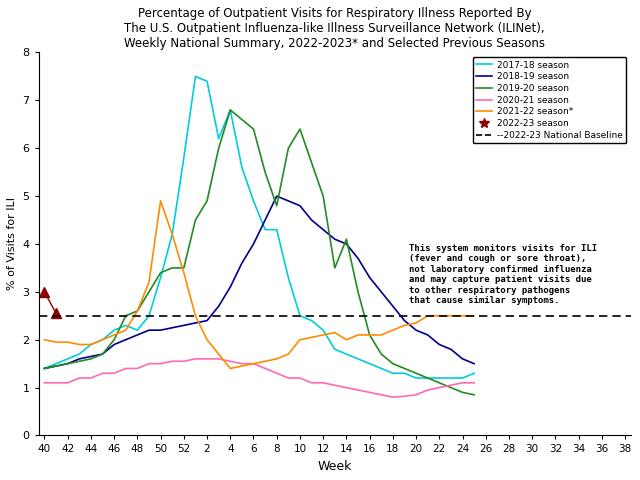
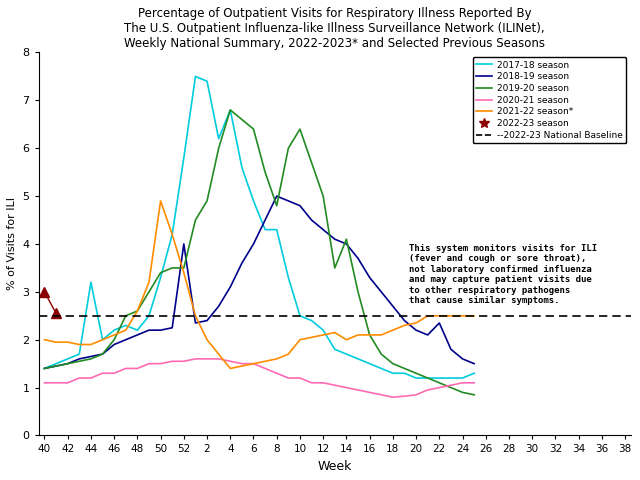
2017-18 season/44: 1.9 -> 3.2
2018-19 season/52: 2.30 -> 4.00
2018-19 season/22: 1.90 -> 2.35
